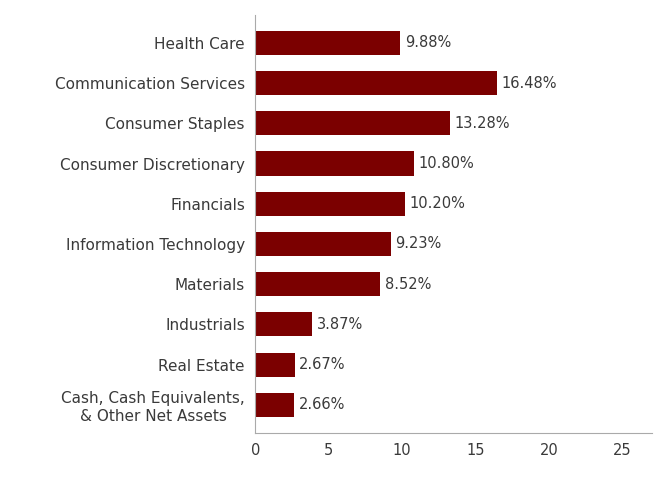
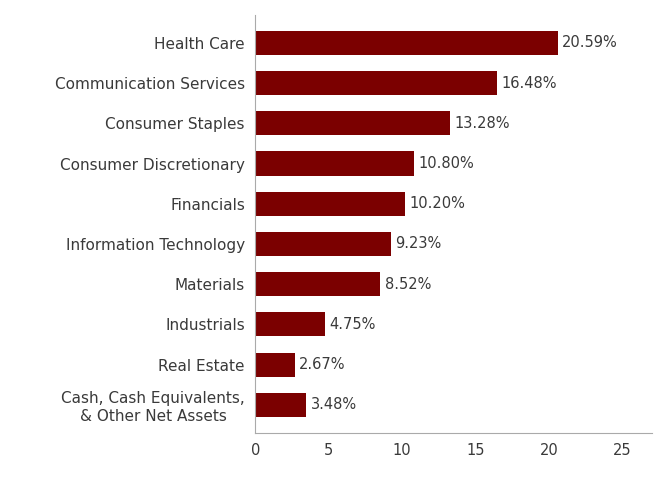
Health Care: 9.88% -> 20.59%
Industrials: 3.87% -> 4.75%
Cash, Cash Equivalents, & Other Net Assets: 2.66% -> 3.48%
